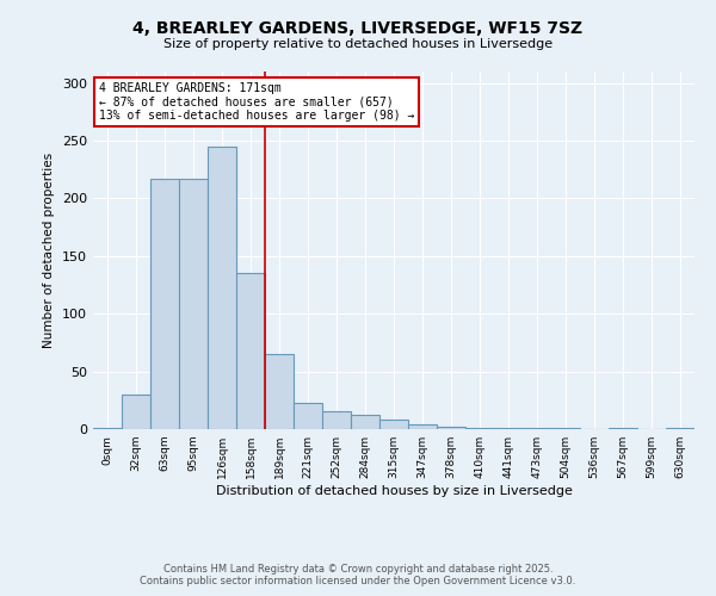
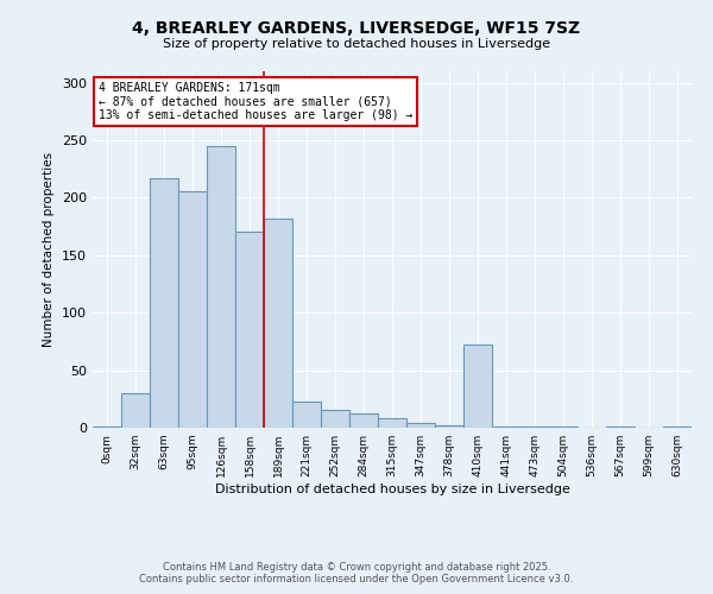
95sqm: 217 -> 206
158sqm: 135 -> 170
189sqm: 65 -> 182
410sqm: 1 -> 72
